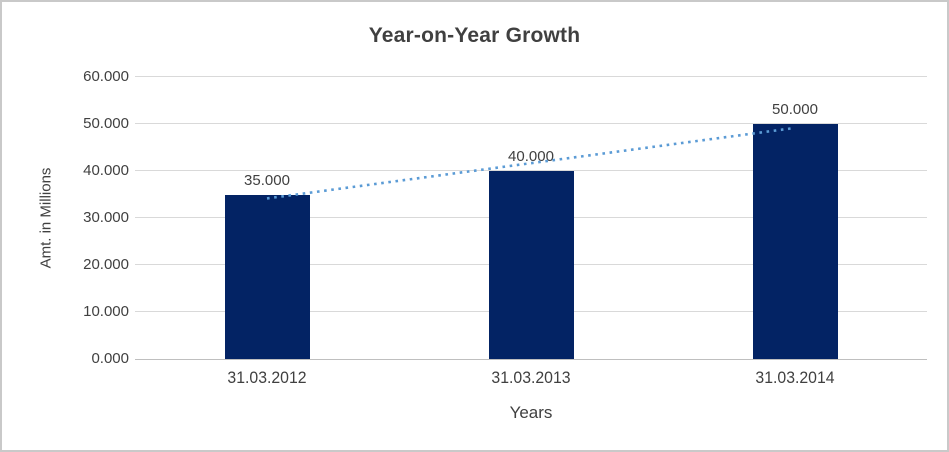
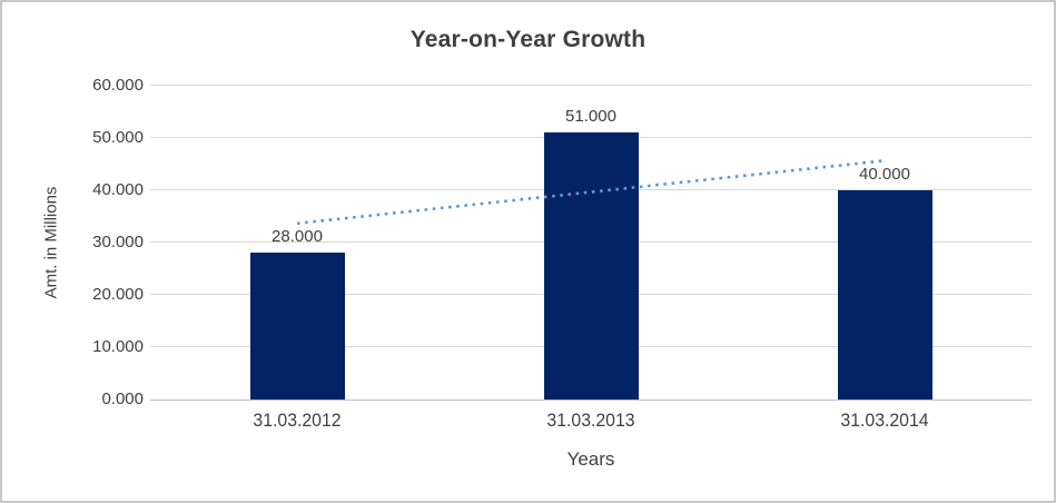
31.03.2012: 35.000 -> 28.000
31.03.2013: 40.000 -> 51.000
31.03.2014: 50.000 -> 40.000
